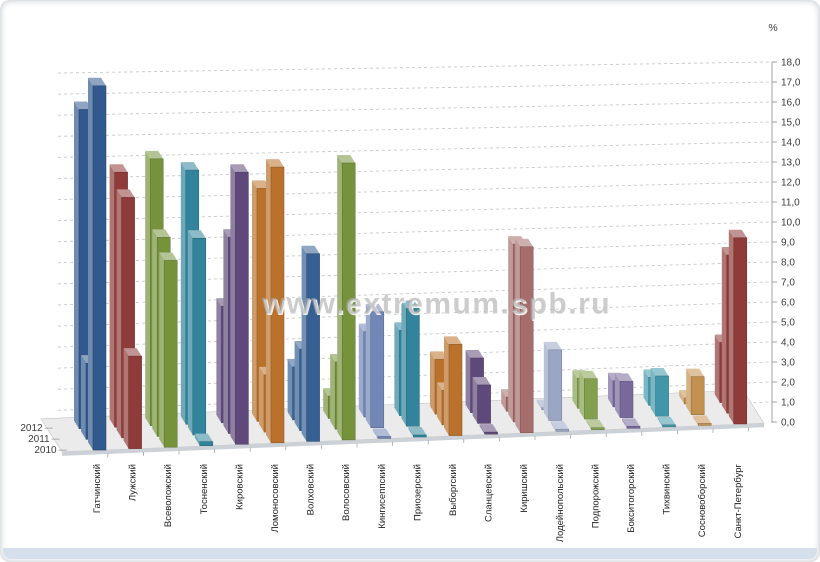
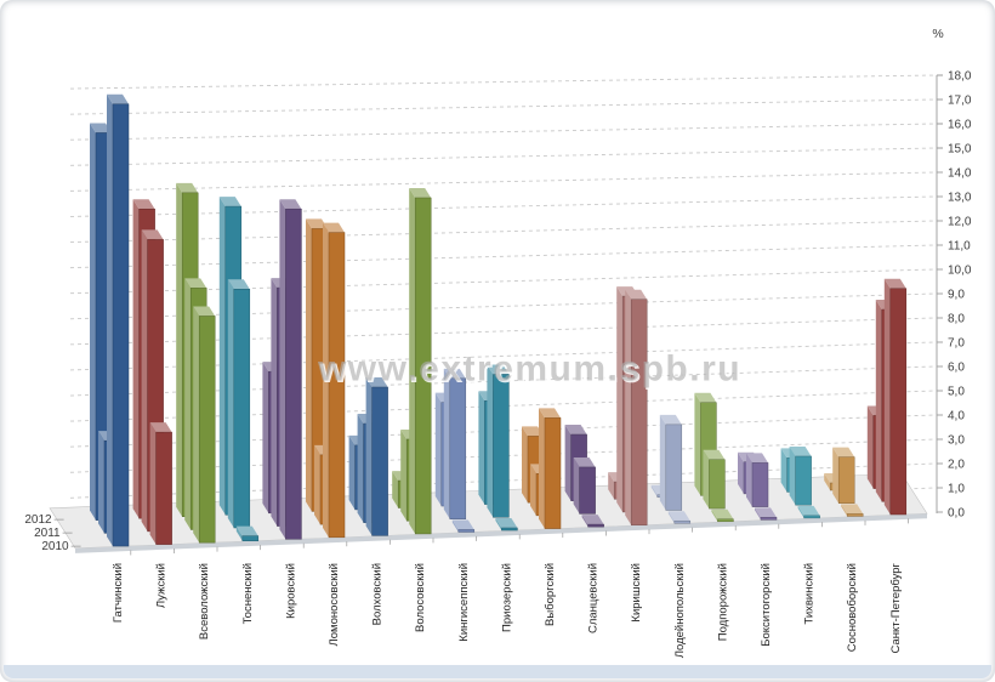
2010/Ломоносовский: 13,5 -> 12,3
2010/Волховский: 9,2 -> 6,0
2012/Подпорожский: 1,5 -> 3,8
